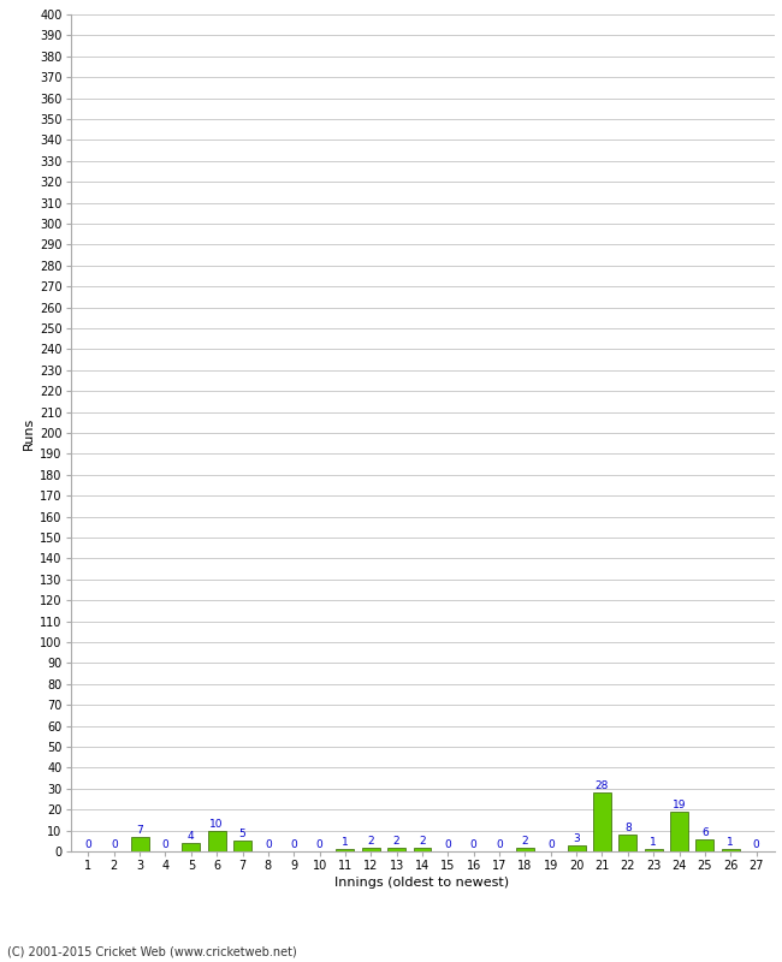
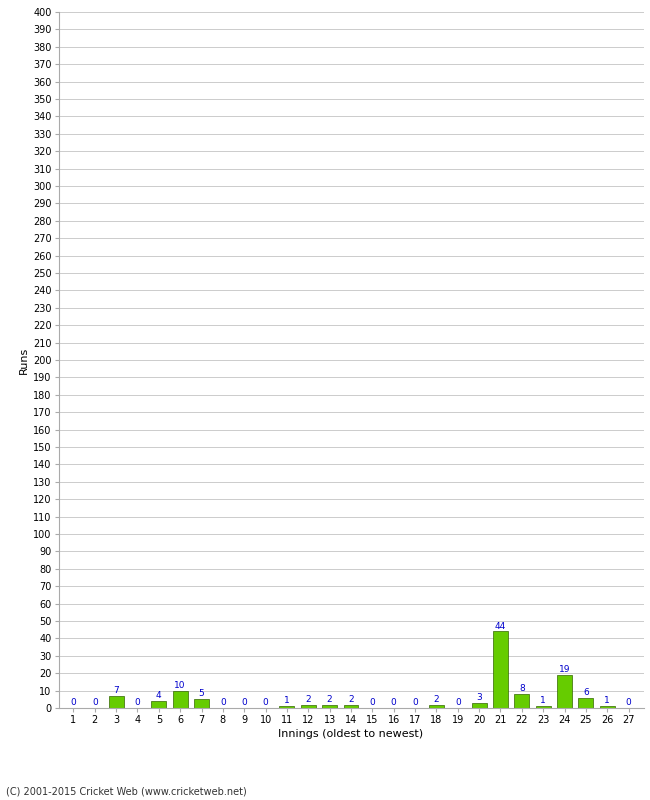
21: 28 -> 44
